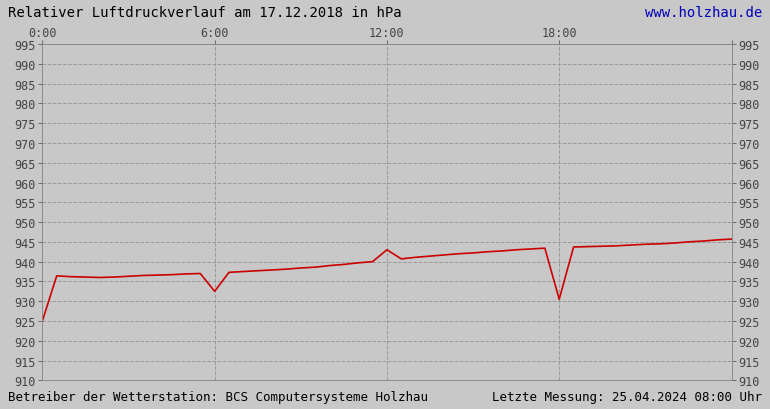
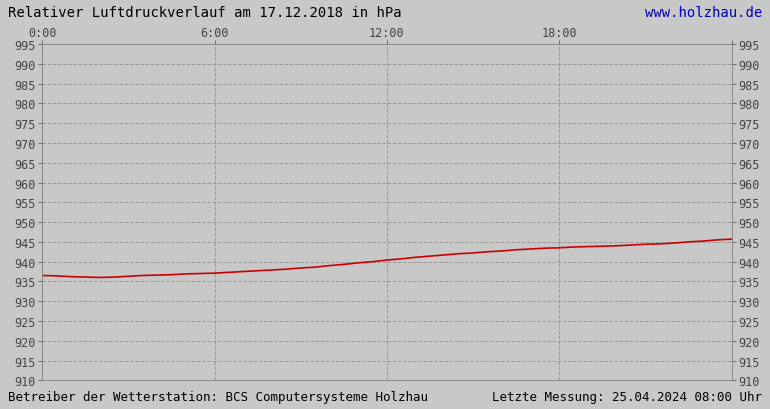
0:00: 925.0 -> 936.5
6:00: 932.5 -> 937.1
12:00: 943.0 -> 940.4
18:00: 930.5 -> 943.5
